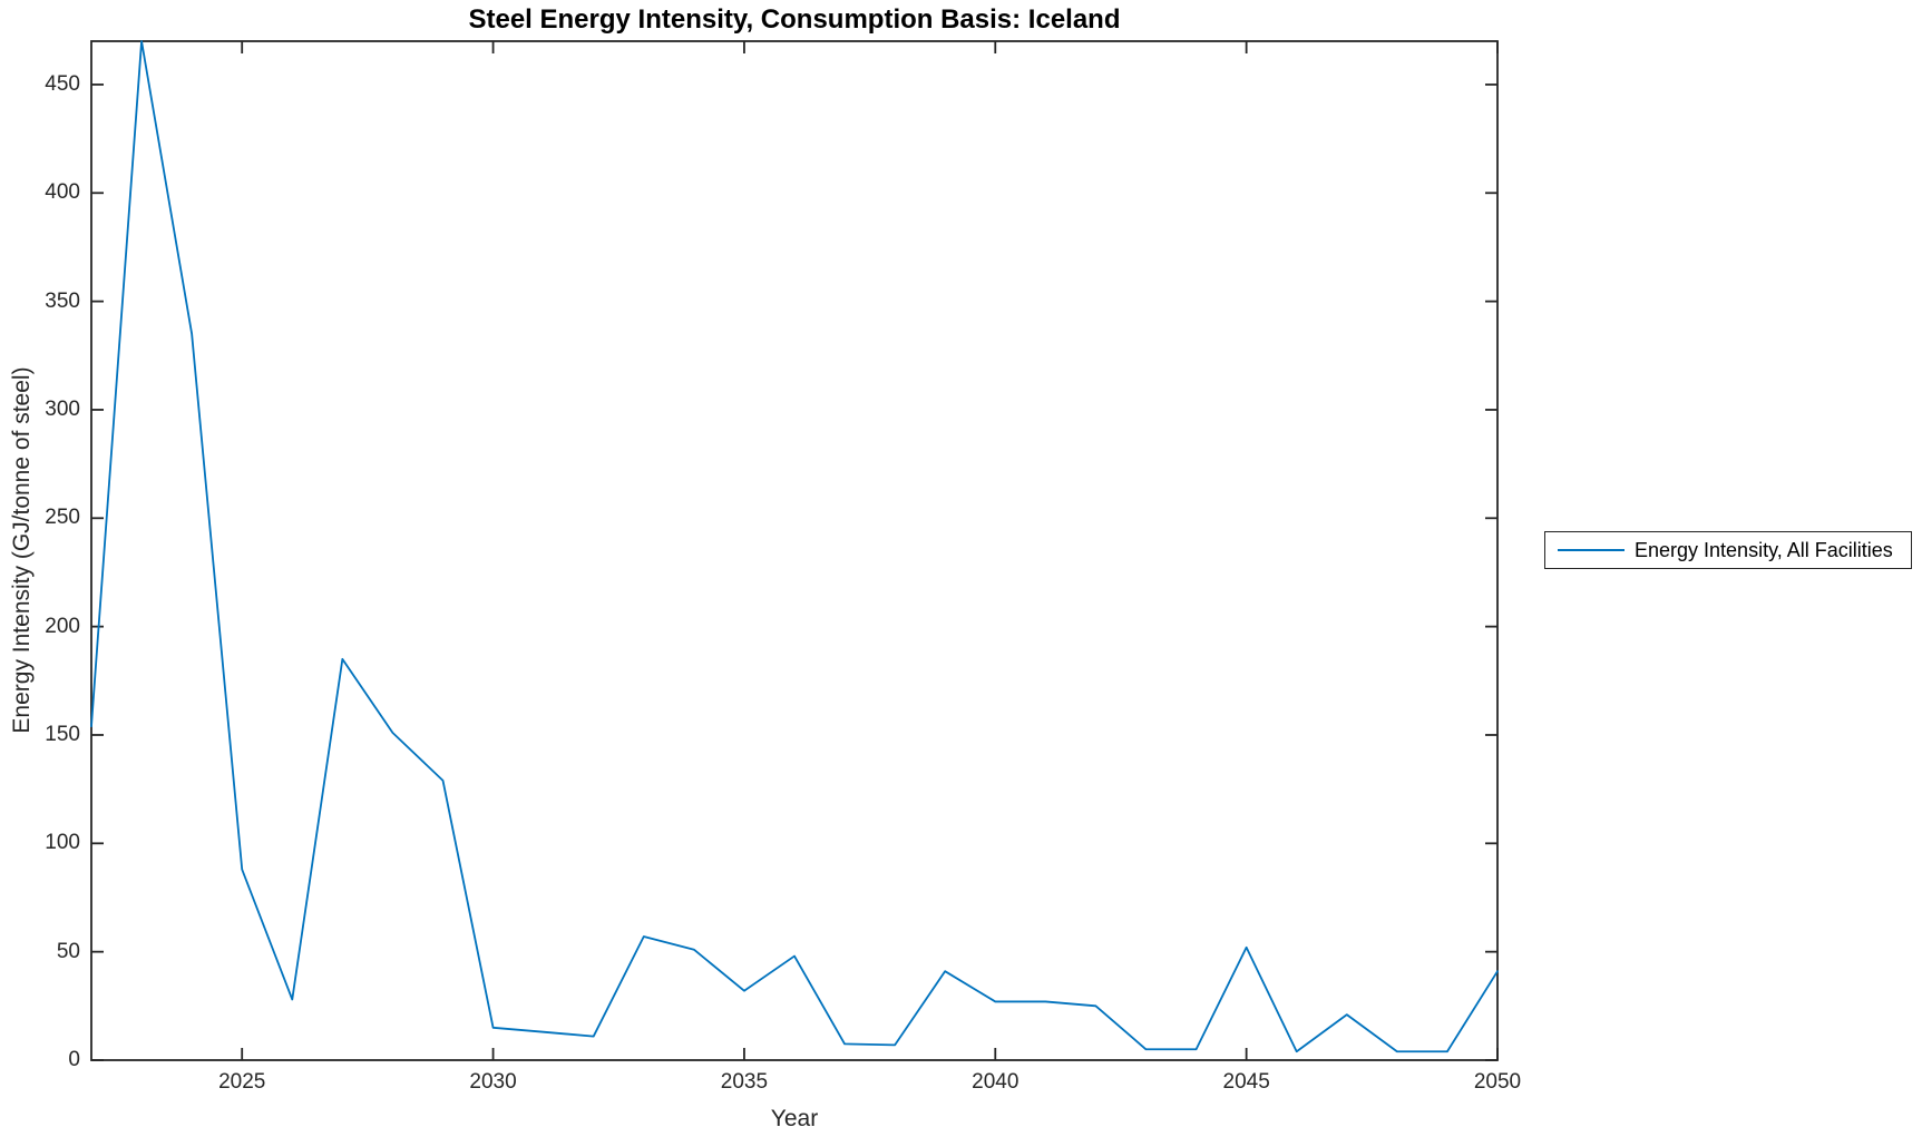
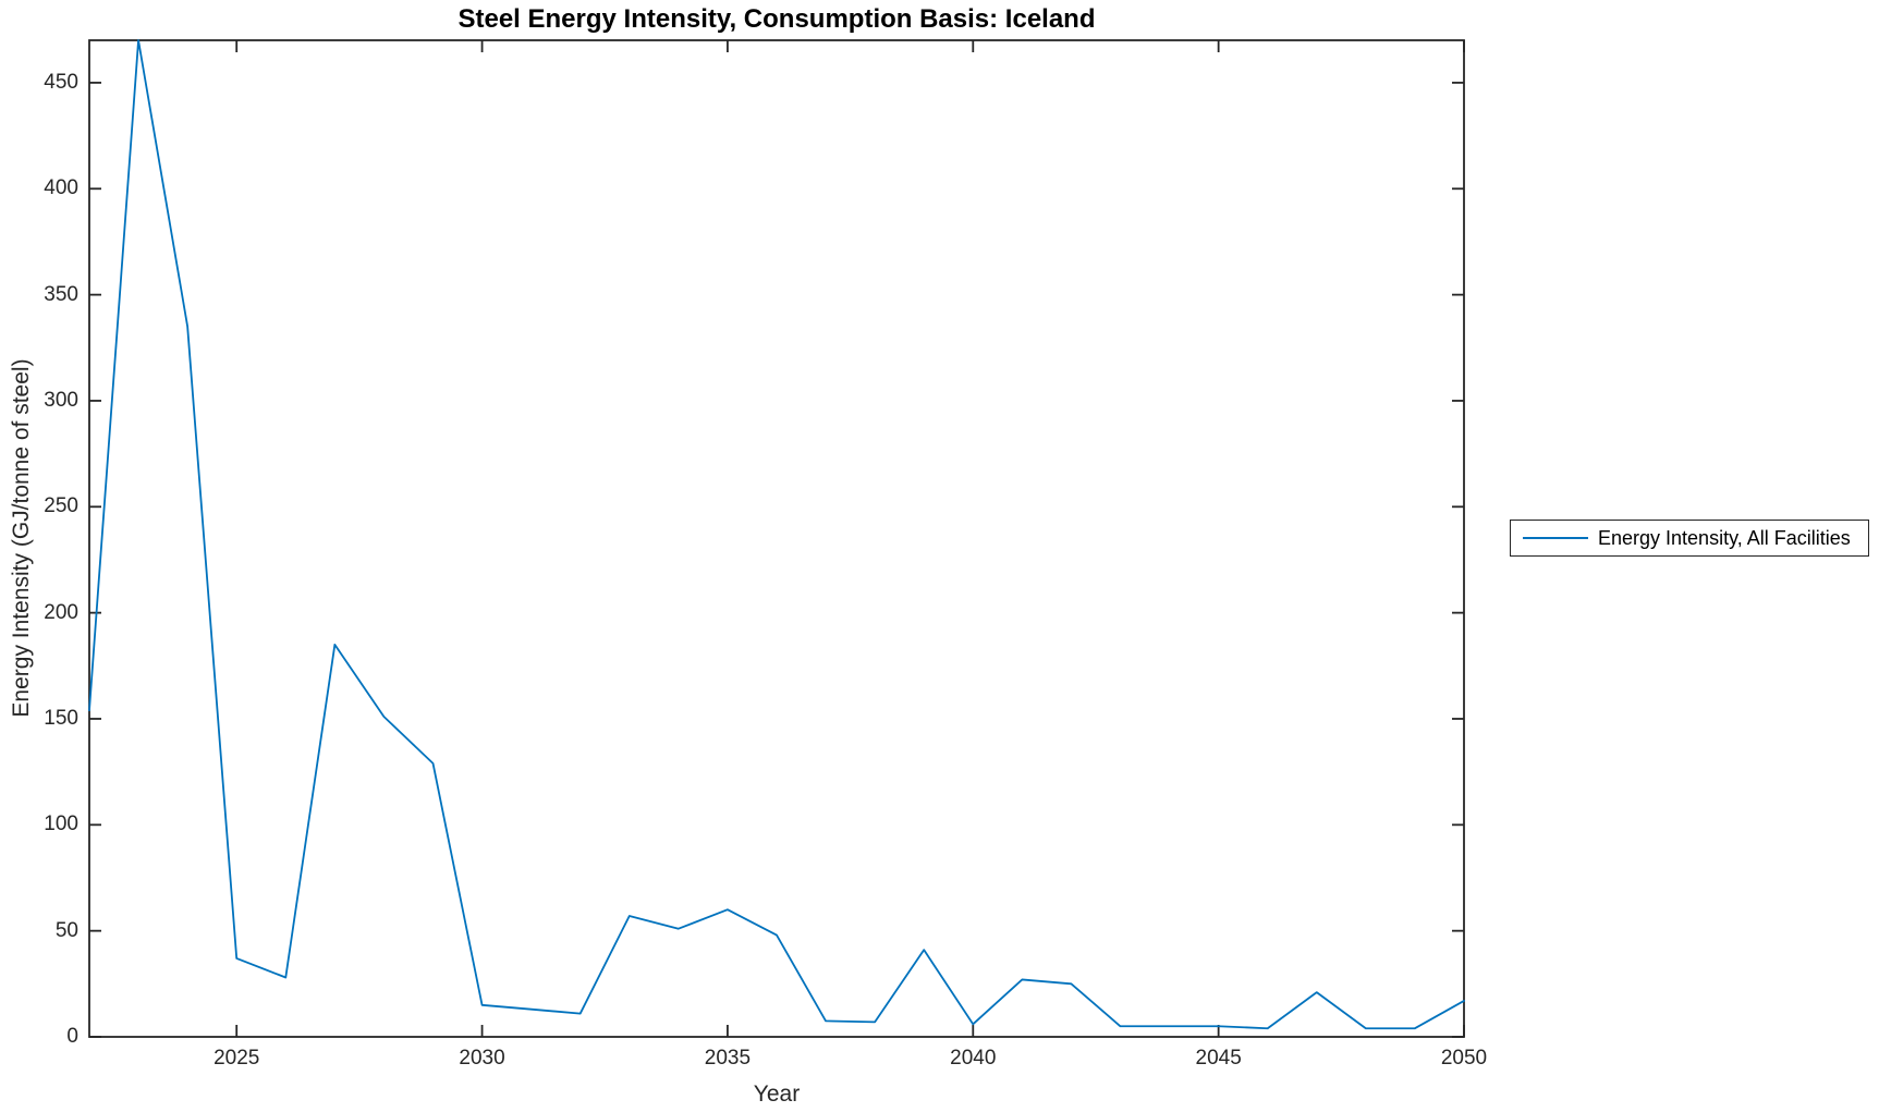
2025: 88 -> 37
2035: 32 -> 60
2040: 27 -> 6
2045: 52 -> 5
2050: 41 -> 17
